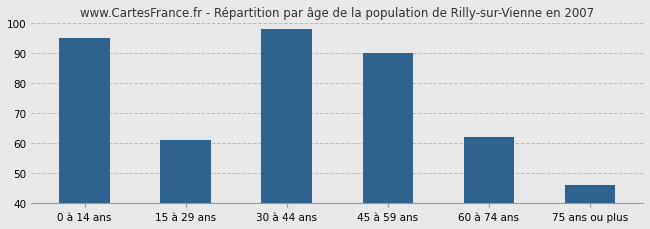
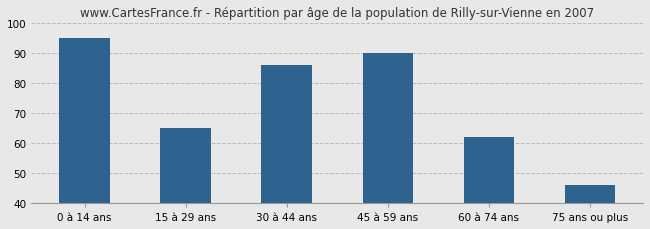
15 à 29 ans: 61 -> 65
30 à 44 ans: 98 -> 86
